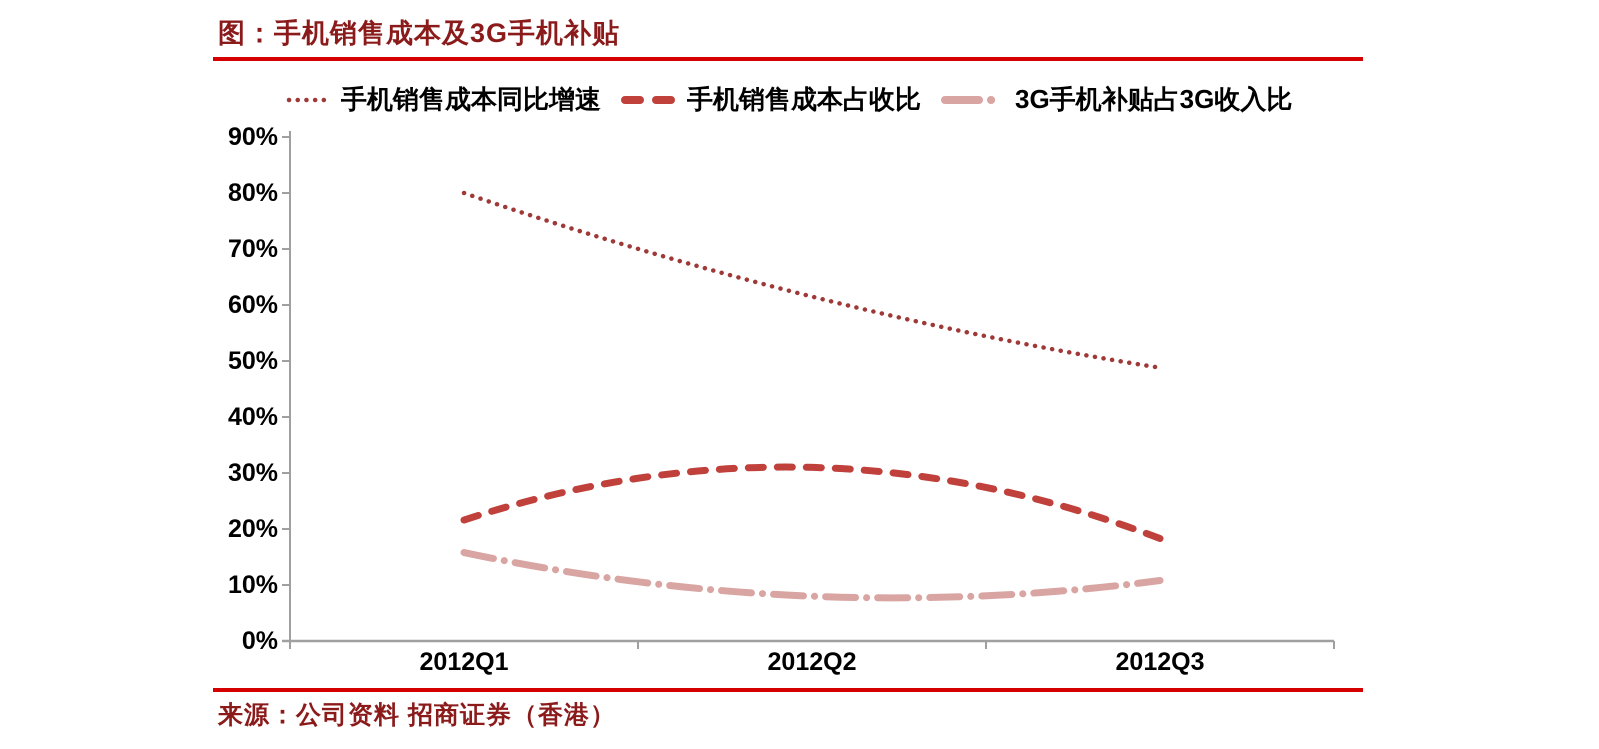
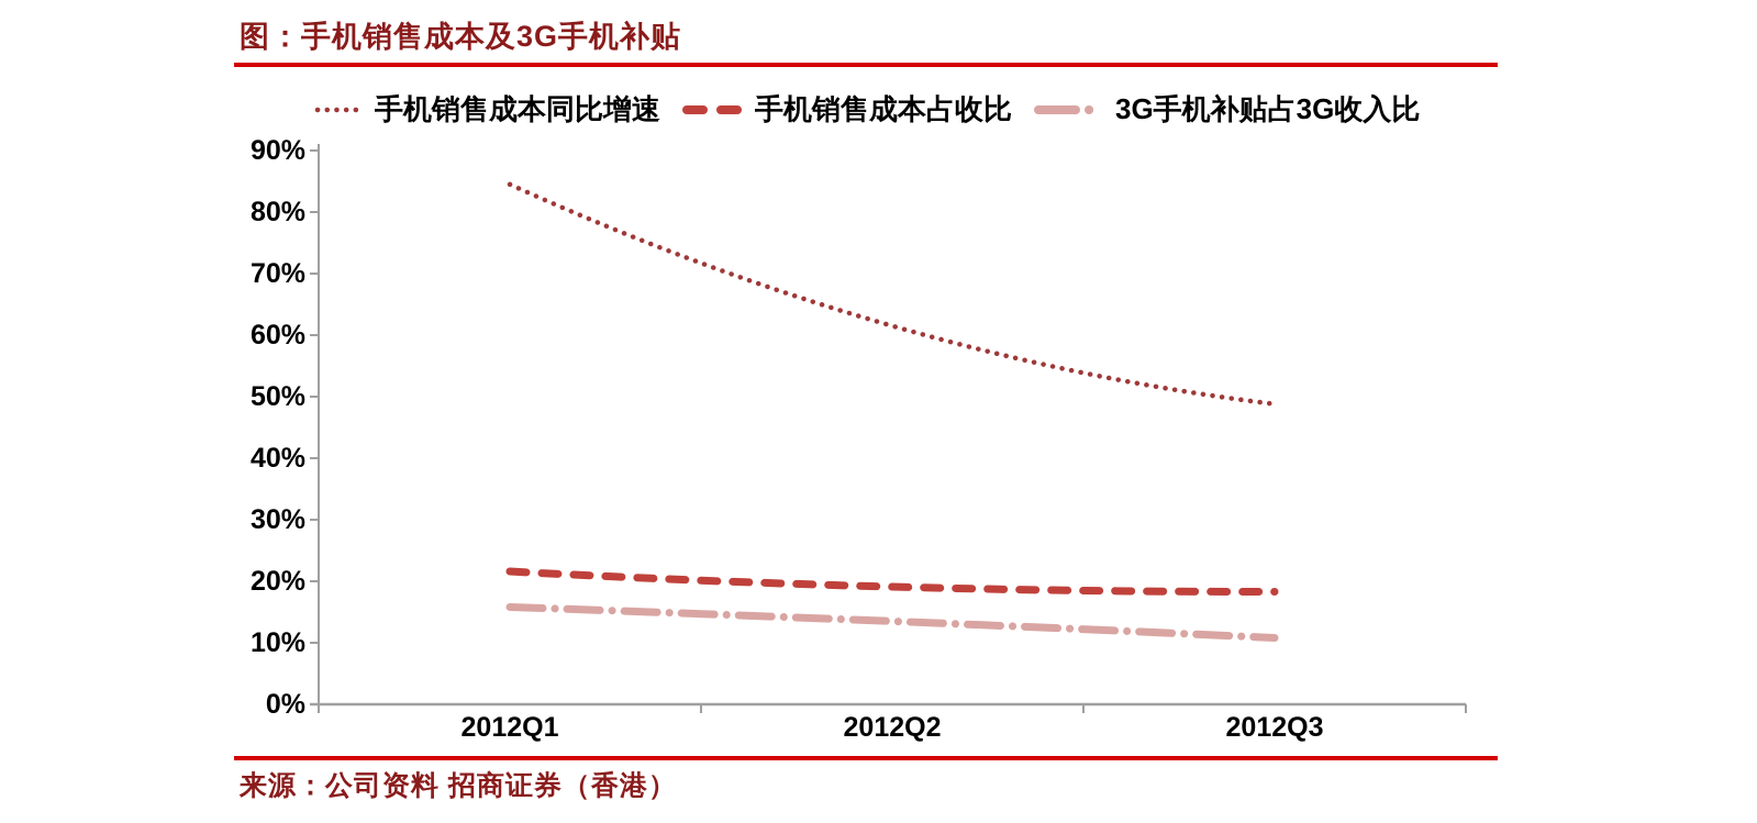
手机销售成本同比增速/2012Q1: 80% -> 84%
手机销售成本占收比/2012Q2: 31% -> 19%
3G手机补贴占3G收入比/2012Q2: 8% -> 14%
